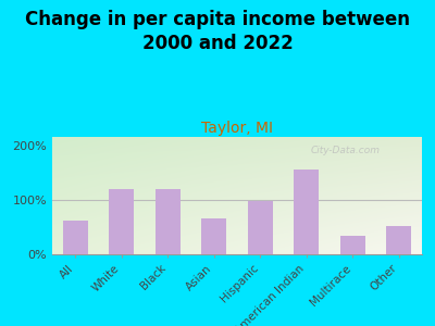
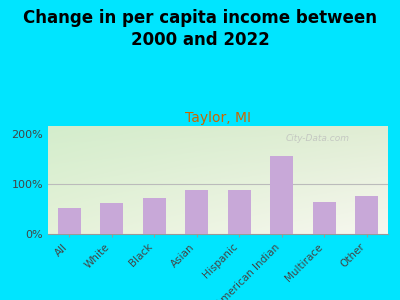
All: 62% -> 52%
White: 120% -> 62%
Black: 120% -> 72%
Asian: 66% -> 88%
Hispanic: 98% -> 88%
Multirace: 34% -> 63%
Other: 52% -> 75%
